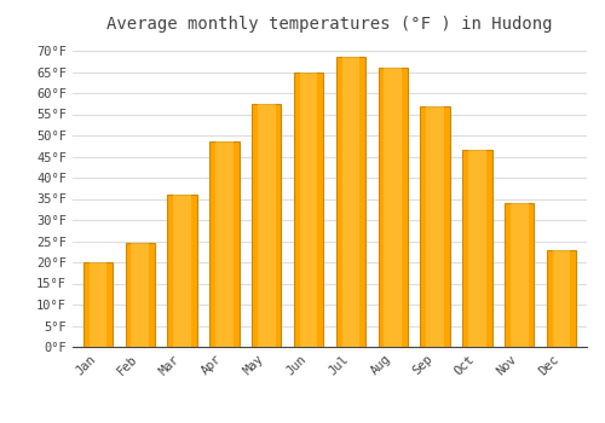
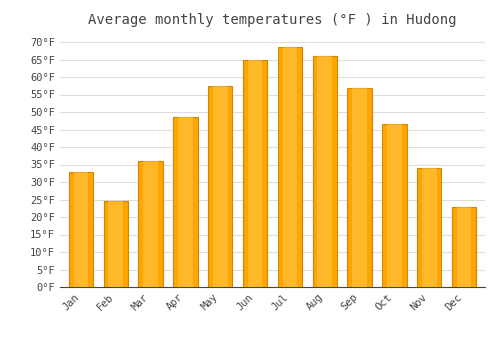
Jan: 20.0°F -> 33.0°F
